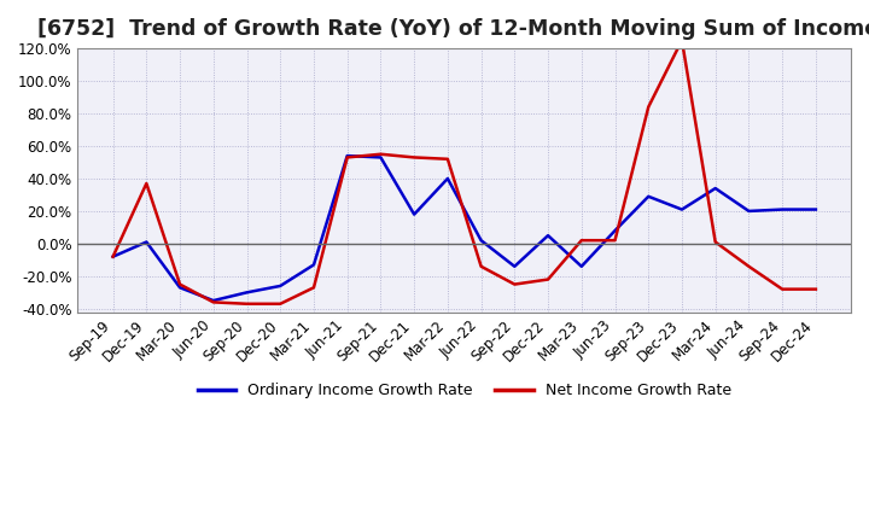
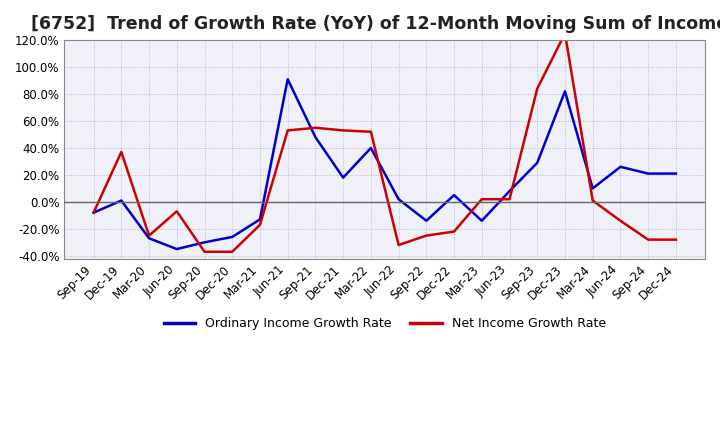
Net Income Growth Rate/Jun-20: -36% -> -7%
Net Income Growth Rate/Mar-21: -27% -> -17%
Ordinary Income Growth Rate/Jun-21: 54% -> 91%
Ordinary Income Growth Rate/Sep-21: 53% -> 48%
Net Income Growth Rate/Jun-22: -14% -> -32%
Ordinary Income Growth Rate/Dec-23: 21% -> 82%
Ordinary Income Growth Rate/Mar-24: 34% -> 10%
Ordinary Income Growth Rate/Jun-24: 20% -> 26%
